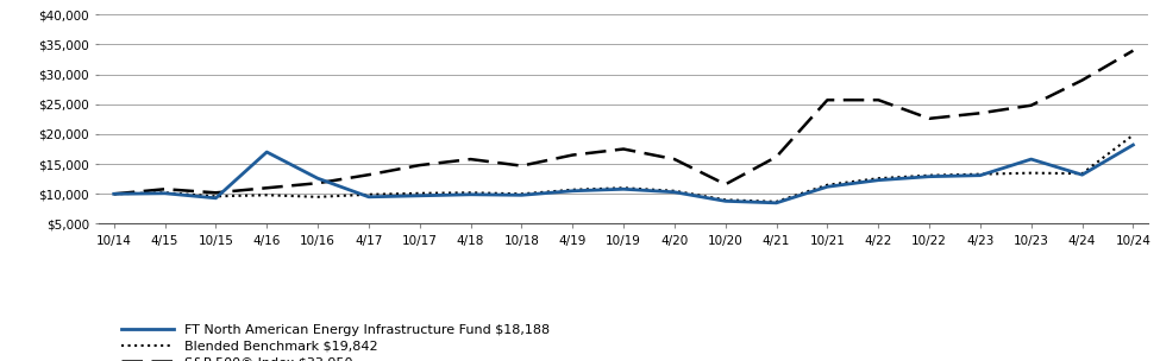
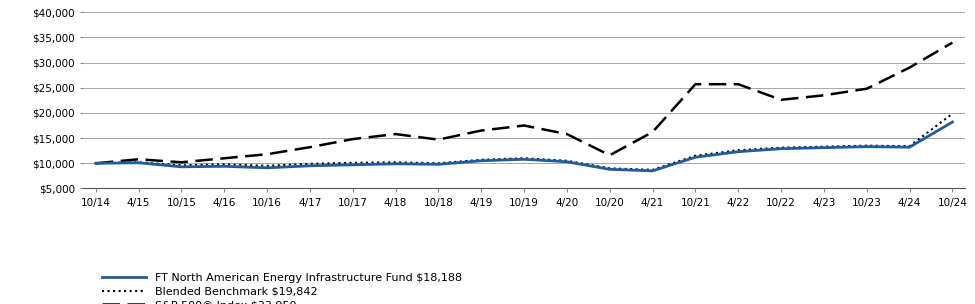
FT North American Energy Infrastructure Fund $18,188/4/16: $17,000 -> $9,400
FT North American Energy Infrastructure Fund $18,188/10/16: $12,600 -> $9,100
FT North American Energy Infrastructure Fund $18,188/10/23: $15,800 -> $13,300
